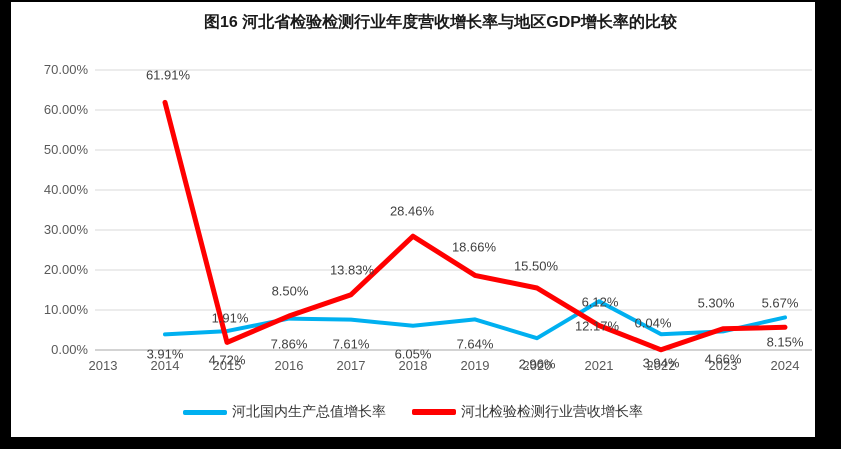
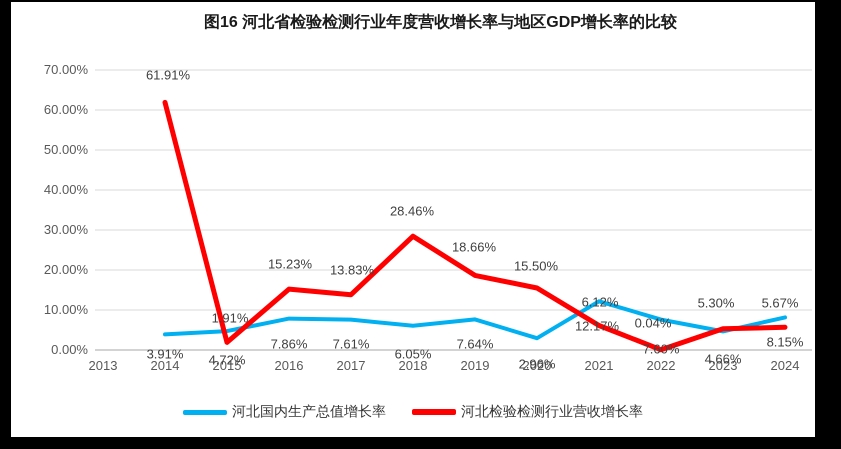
河北检验检测行业营收增长率/2016: 8.50% -> 15.23%
河北国内生产总值增长率/2022: 3.94% -> 7.60%
